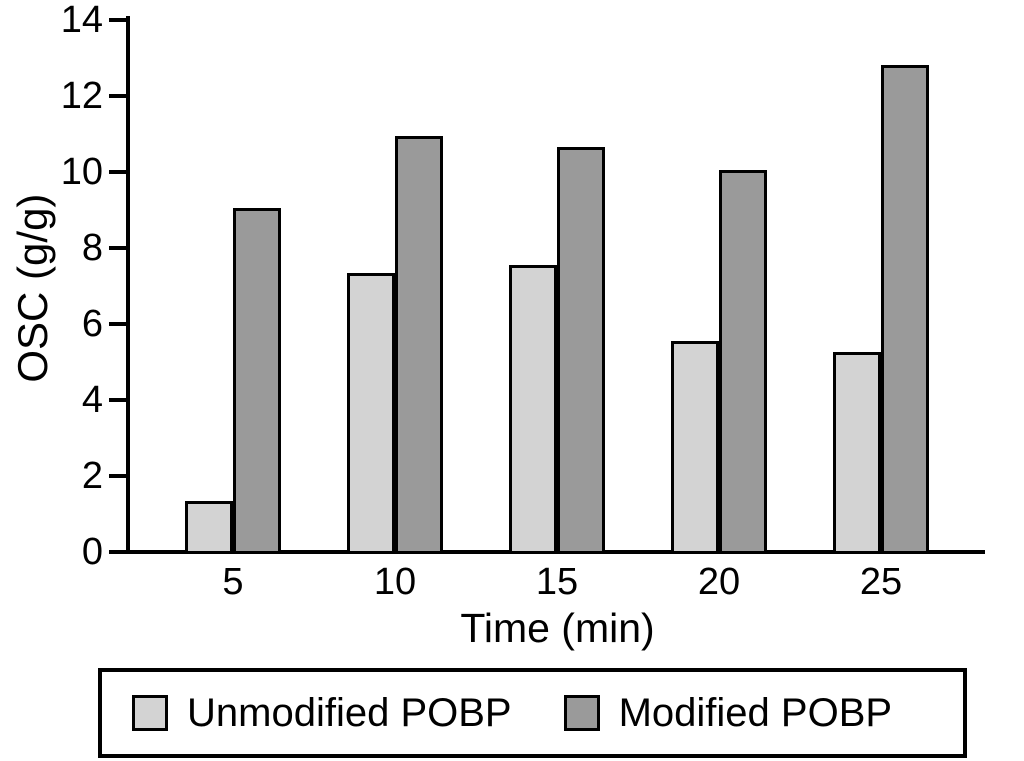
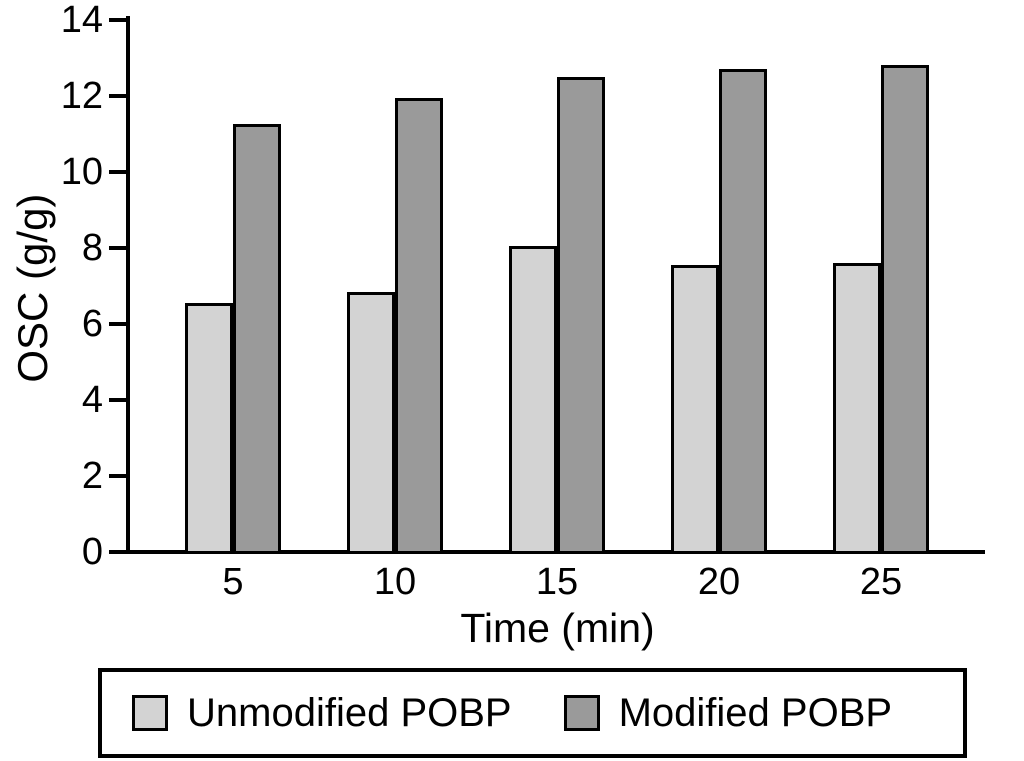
Unmodified POBP/5: 1.3 -> 6.5
Modified POBP/5: 9.0 -> 11.2
Unmodified POBP/10: 7.3 -> 6.8
Modified POBP/10: 10.9 -> 11.9
Unmodified POBP/15: 7.5 -> 8.0
Modified POBP/15: 10.6 -> 12.4
Unmodified POBP/20: 5.5 -> 7.5
Modified POBP/20: 10.0 -> 12.7
Unmodified POBP/25: 5.2 -> 7.5
